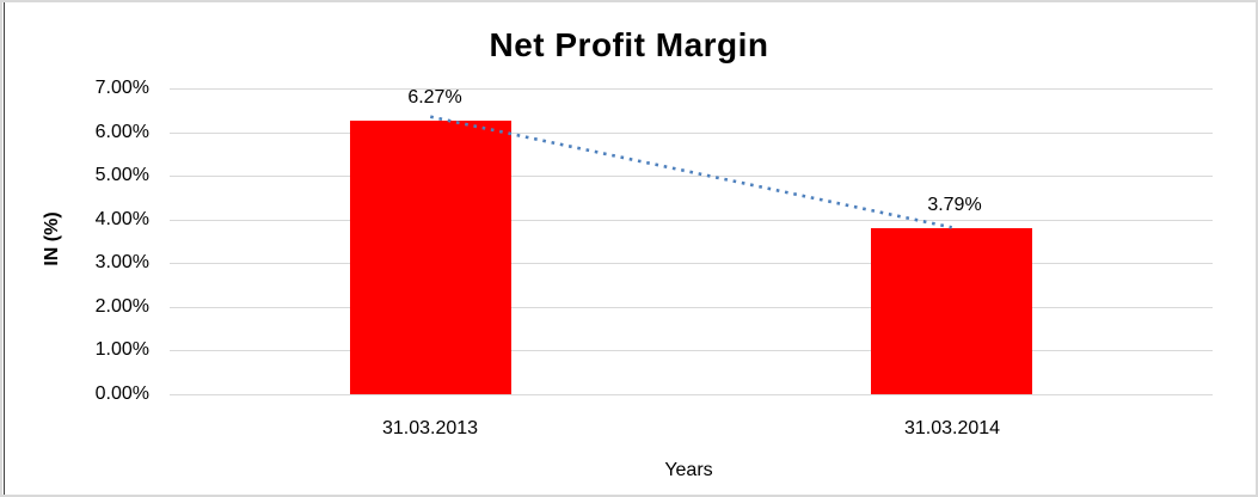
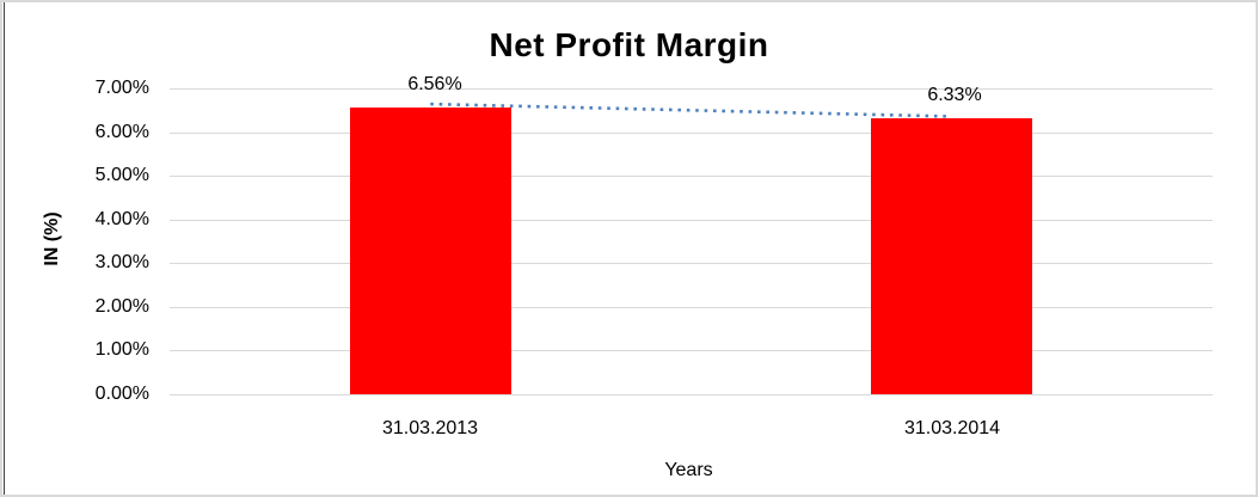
31.03.2013: 6.27% -> 6.56%
31.03.2014: 3.79% -> 6.33%
